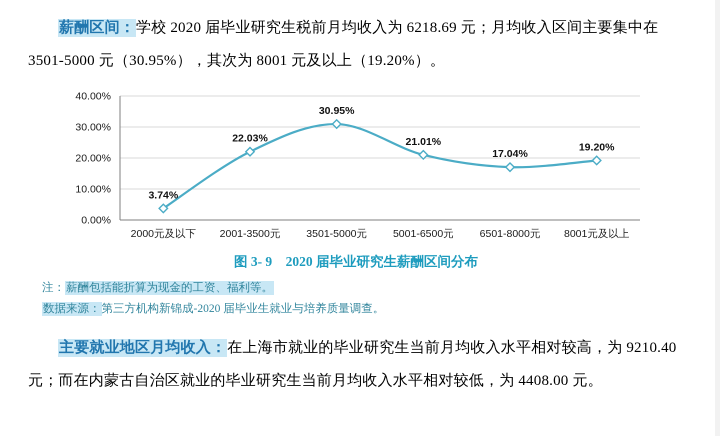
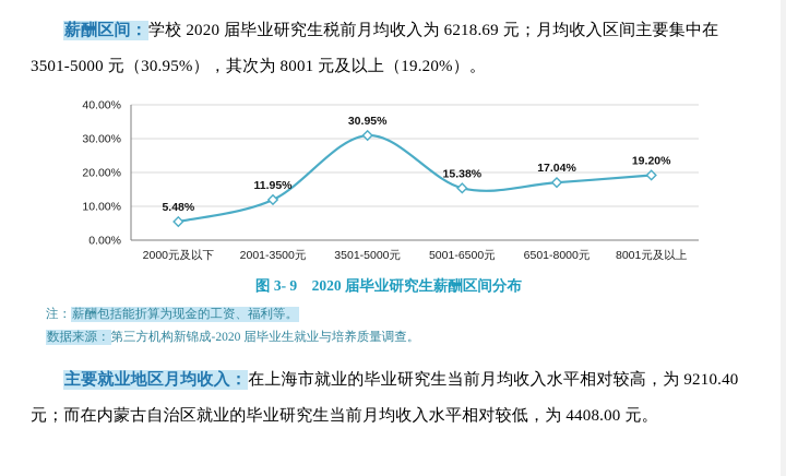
2000元及以下: 3.74% -> 5.48%
2001-3500元: 22.03% -> 11.95%
5001-6500元: 21.01% -> 15.38%
